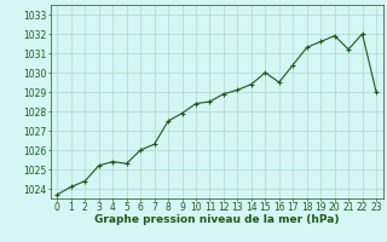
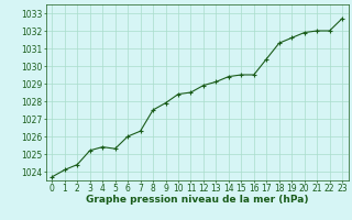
15: 1030.0 -> 1029.5
21: 1031.2 -> 1032.0
23: 1029.0 -> 1032.7
